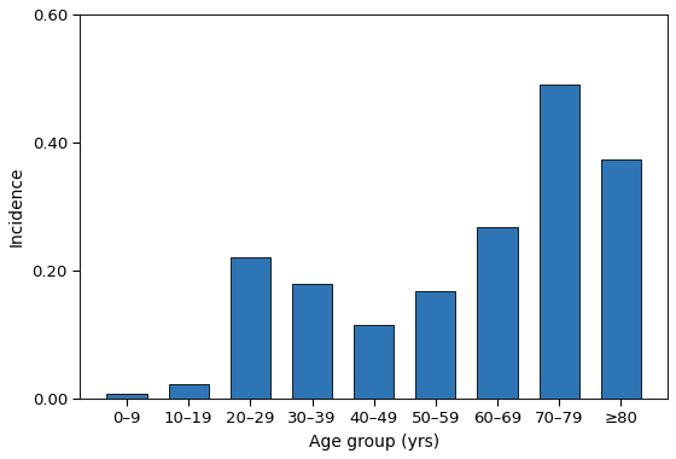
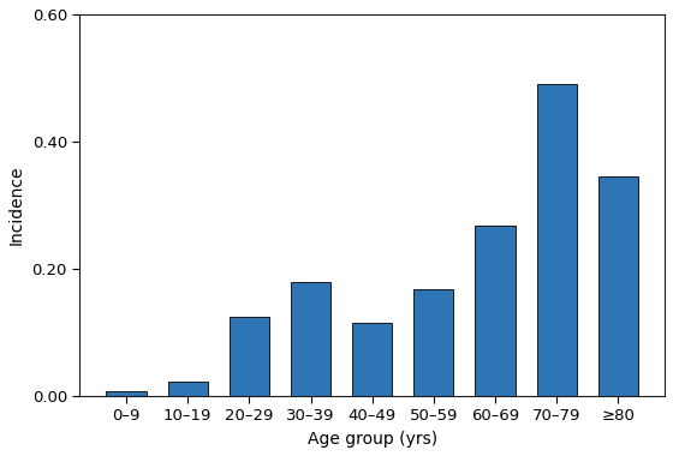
20–29: 0.220 -> 0.125
≥80: 0.374 -> 0.345
